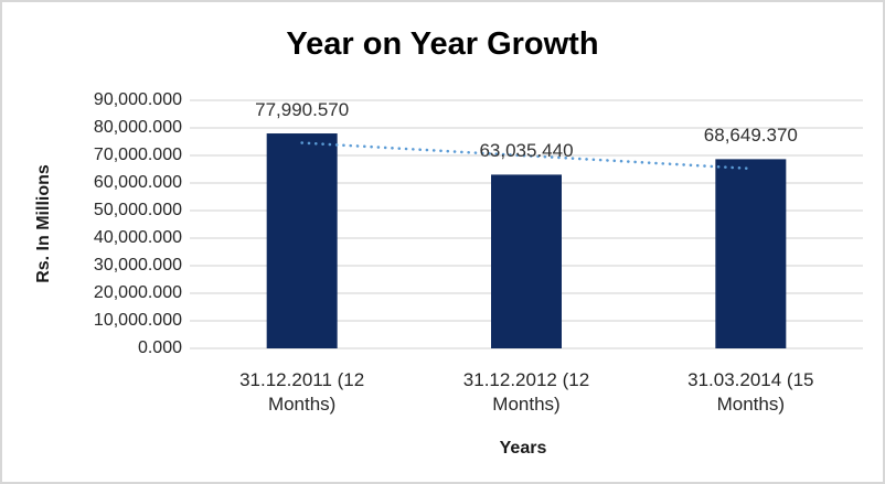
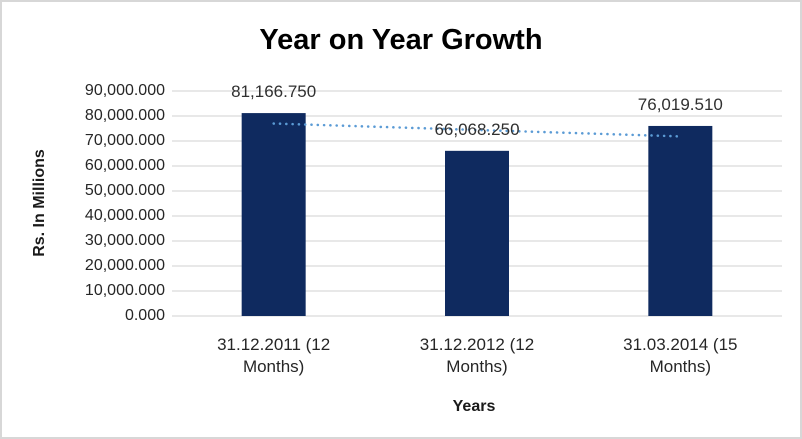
31.12.2011 (12 Months): 77,990.570 -> 81,166.750
31.12.2012 (12 Months): 63,035.440 -> 66,068.250
31.03.2014 (15 Months): 68,649.370 -> 76,019.510
